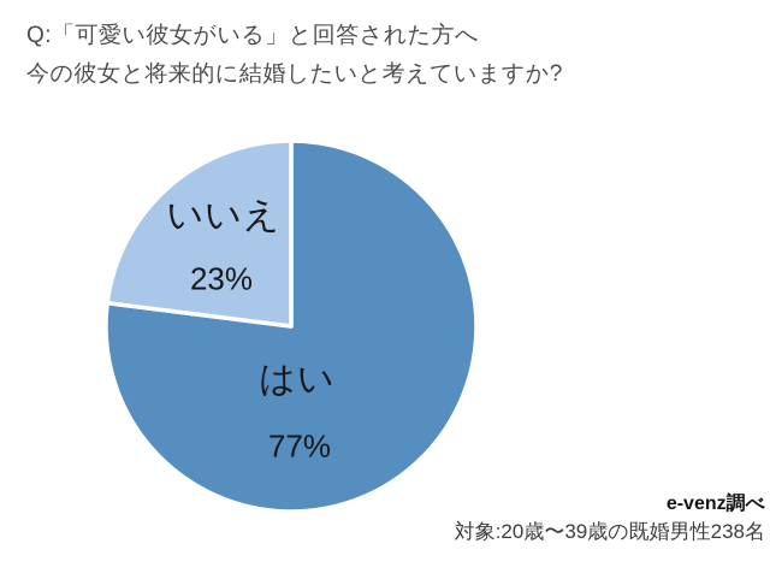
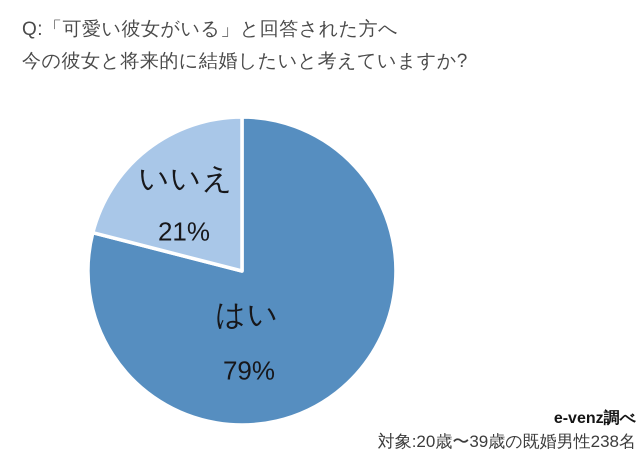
はい: 77% -> 79%
いいえ: 23% -> 21%
